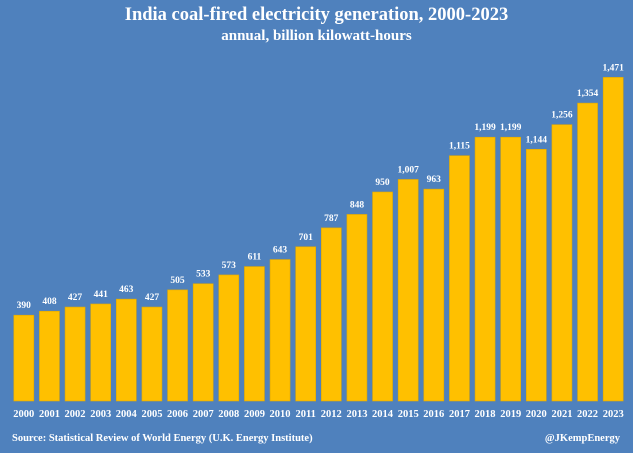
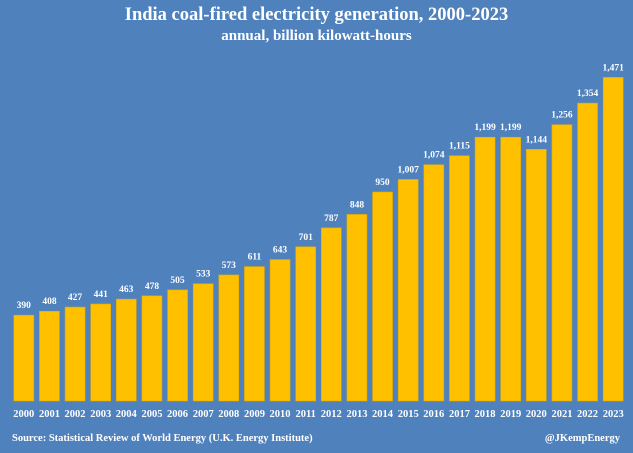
2005: 427 -> 478
2016: 963 -> 1,074
